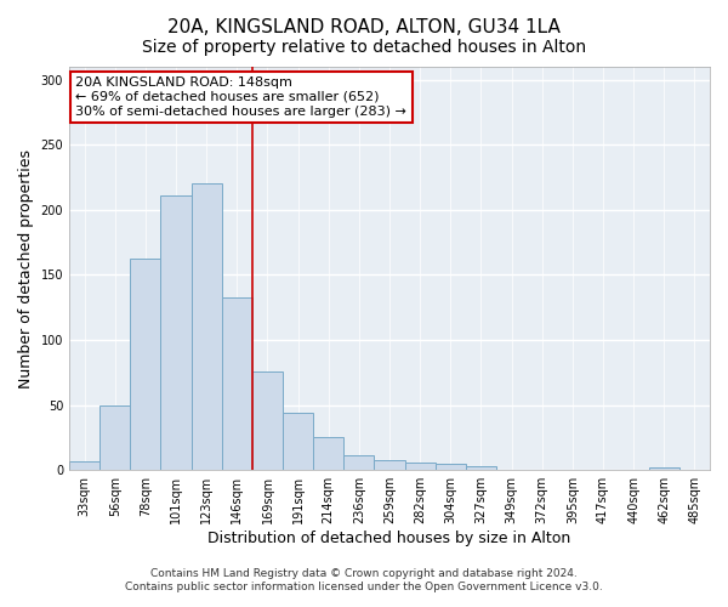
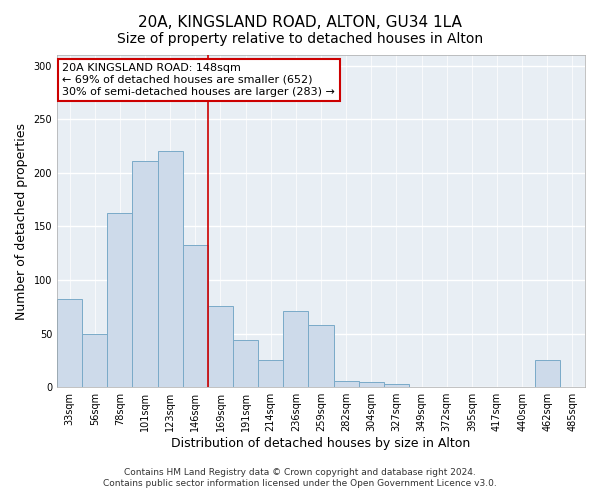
33sqm: 7 -> 82
236sqm: 11 -> 71
259sqm: 8 -> 58
462sqm: 2 -> 25
